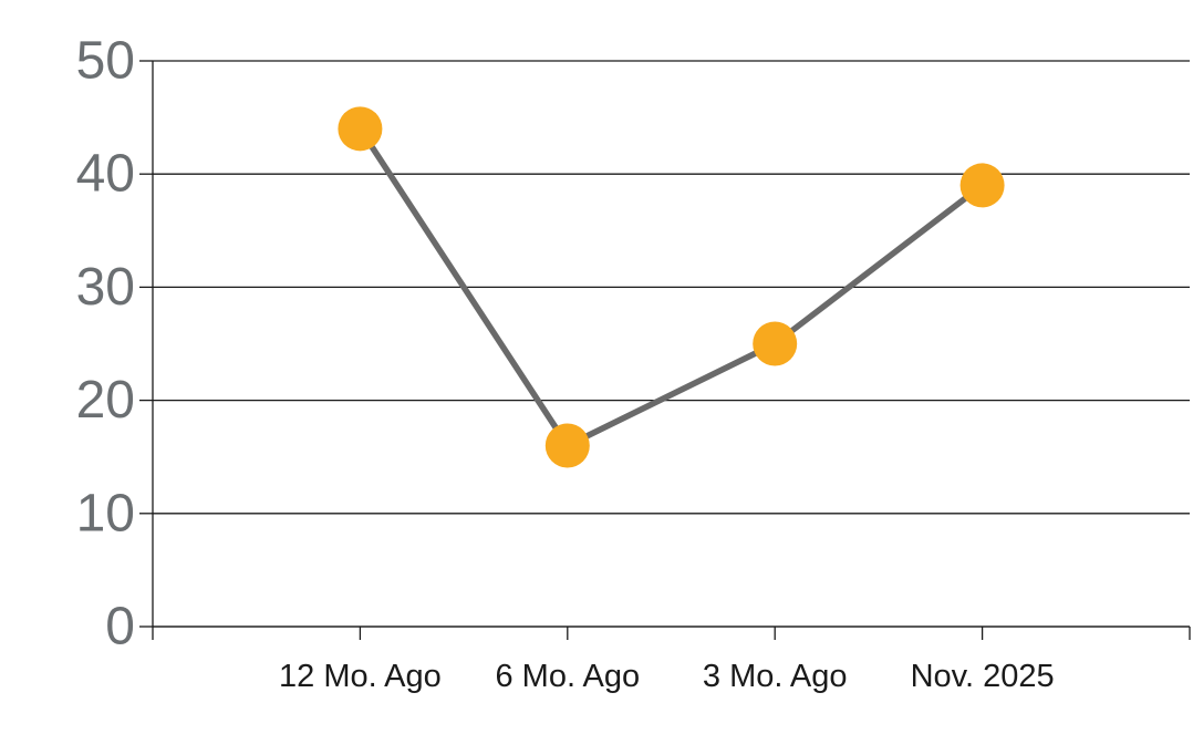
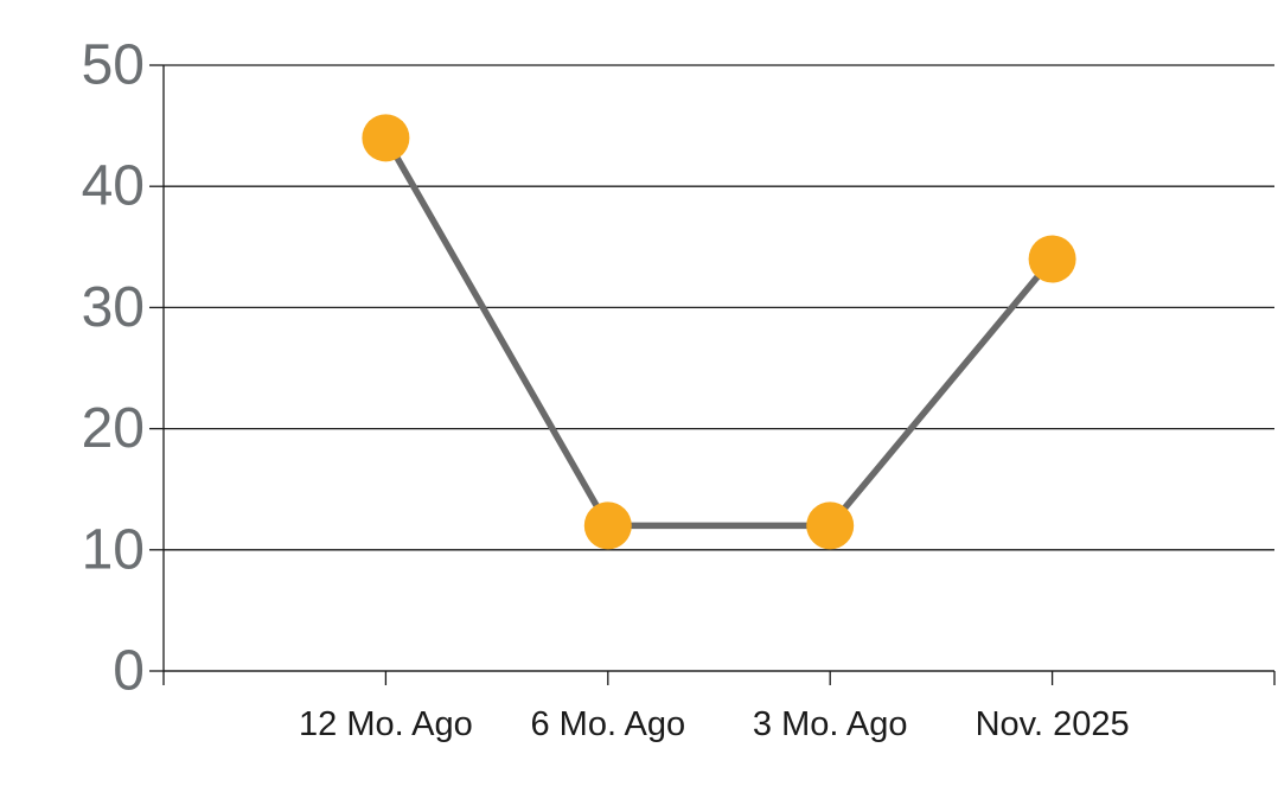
6 Mo. Ago: 16 -> 12
3 Mo. Ago: 25 -> 12
Nov. 2025: 39 -> 34
